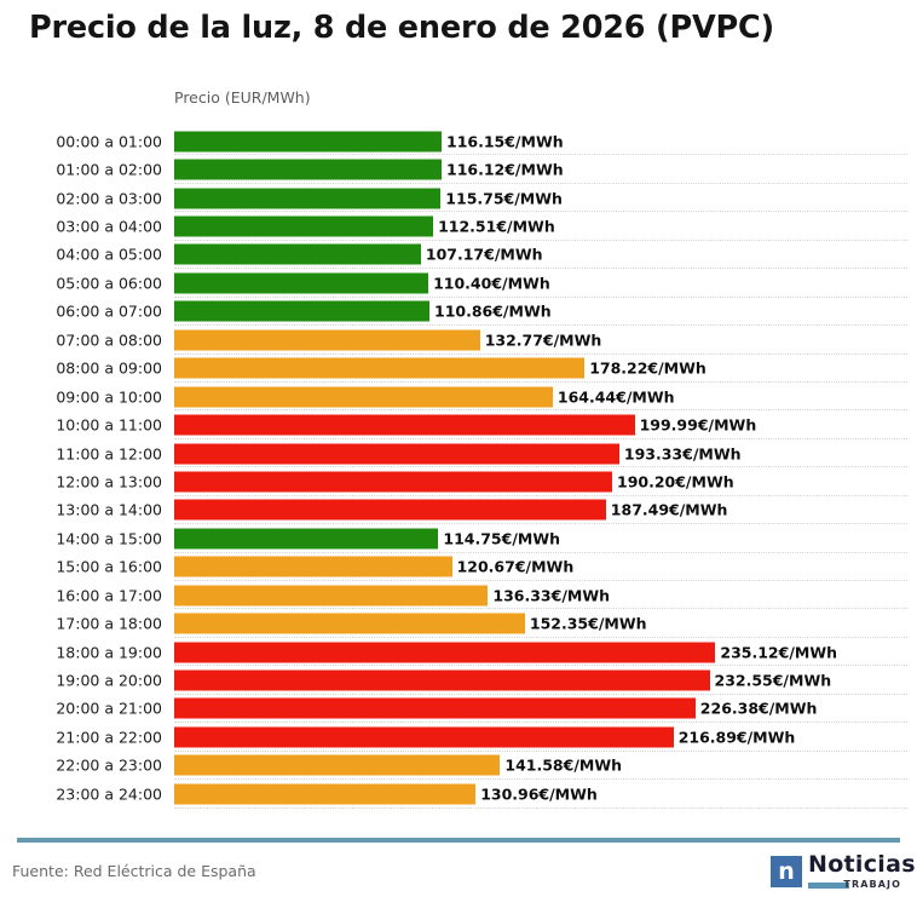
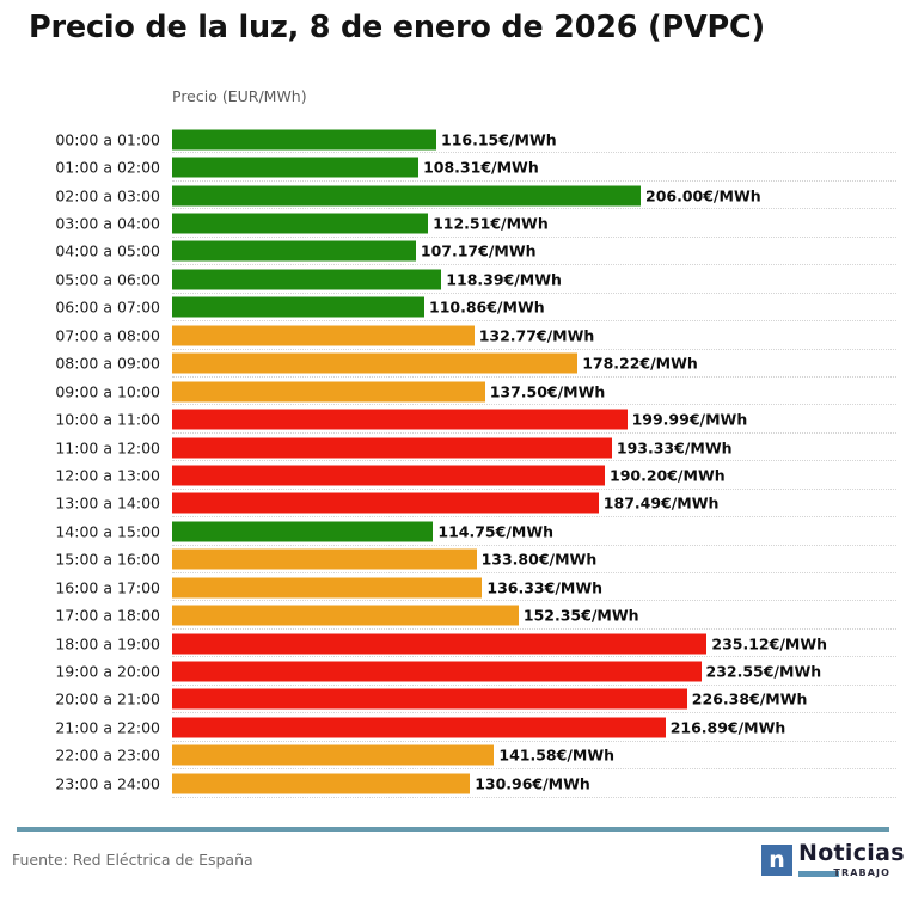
01:00 a 02:00: 116.12 -> 108.31
02:00 a 03:00: 115.75 -> 206.00
05:00 a 06:00: 110.40 -> 118.39
09:00 a 10:00: 164.44 -> 137.50
15:00 a 16:00: 120.67 -> 133.80
